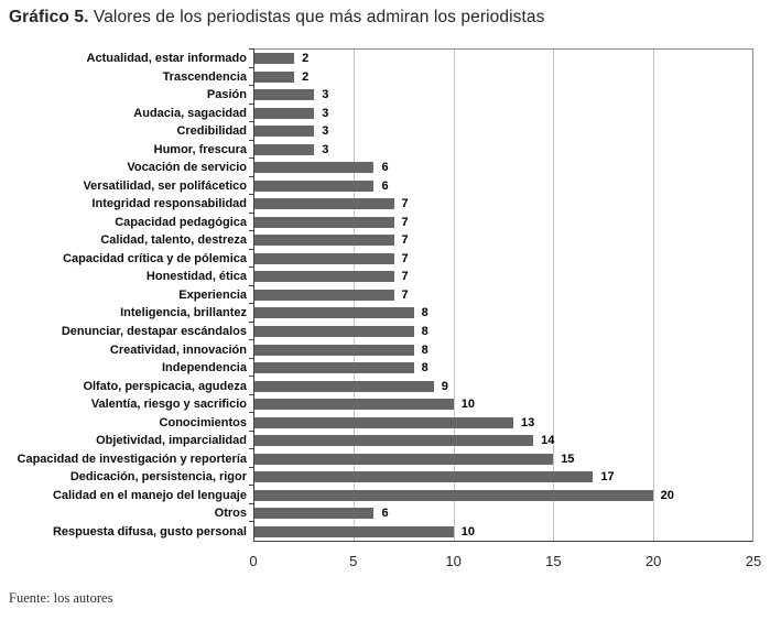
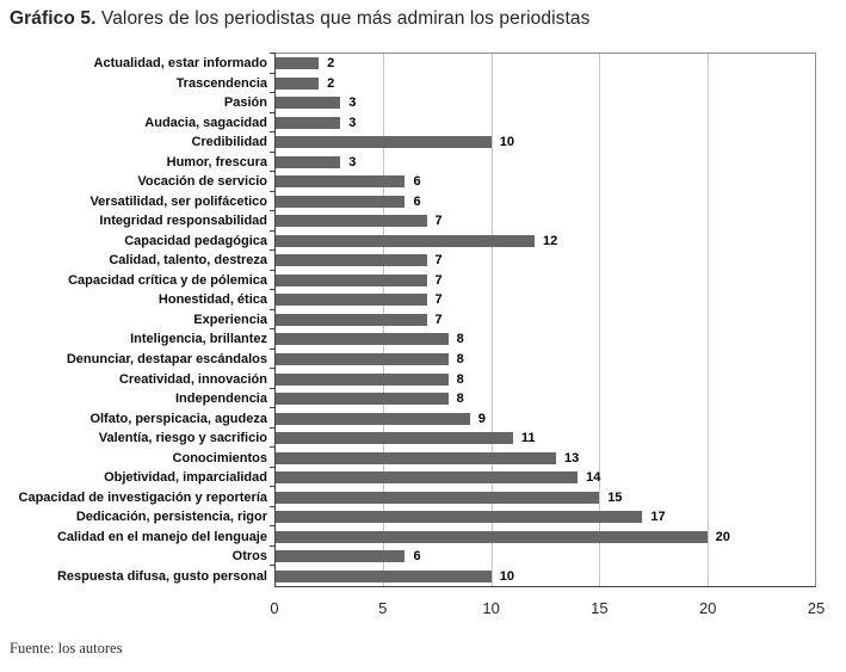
Credibilidad: 3 -> 10
Capacidad pedagógica: 7 -> 12
Valentía, riesgo y sacrificio: 10 -> 11
